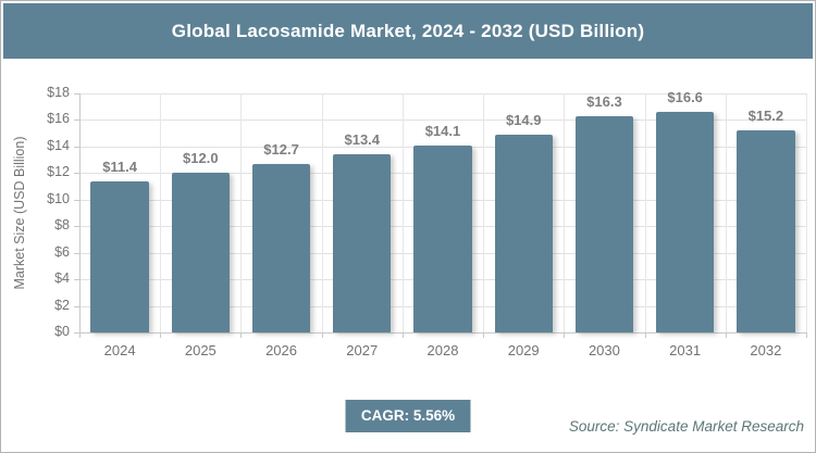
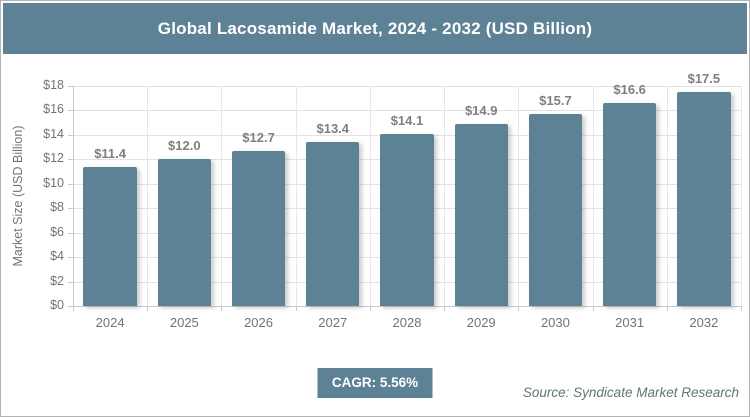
2030: $16.3 -> $15.7
2032: $15.2 -> $17.5
